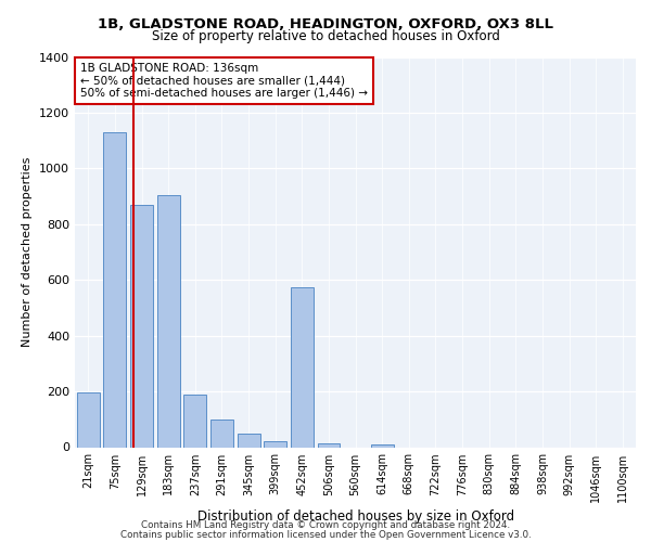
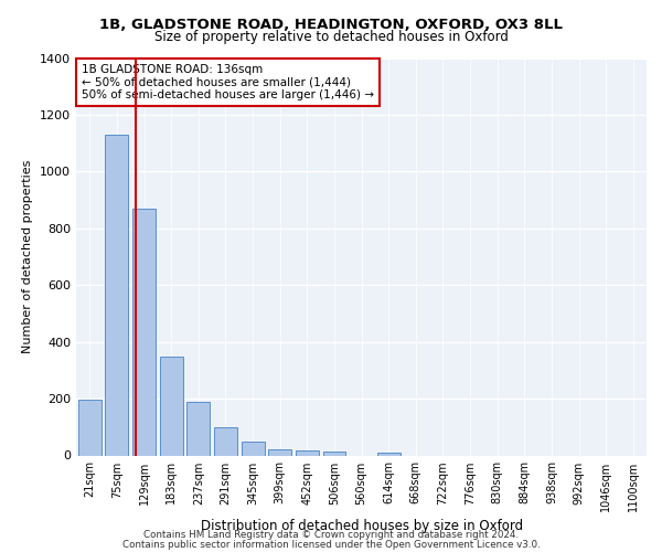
183sqm: 905 -> 350
452sqm: 575 -> 18
